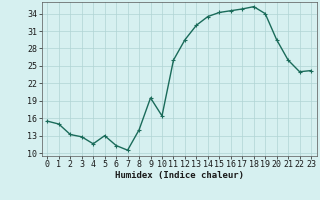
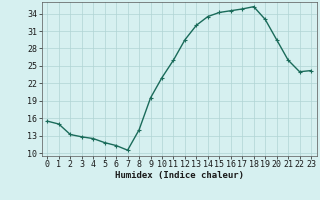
4: 11.6 -> 12.5
5: 13.0 -> 11.8
10: 16.4 -> 23.0
19: 34.0 -> 33.0
